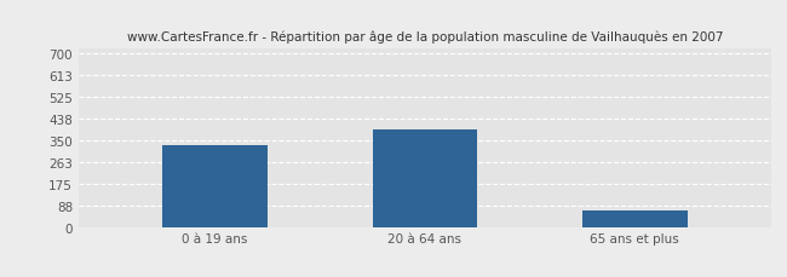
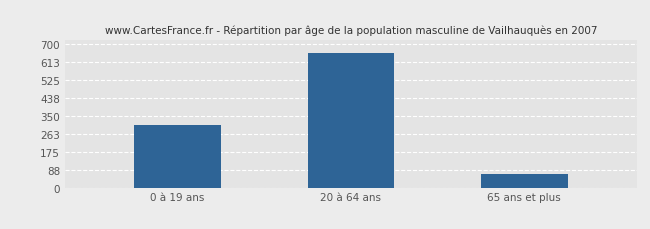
0 à 19 ans: 330 -> 305
20 à 64 ans: 395 -> 660
